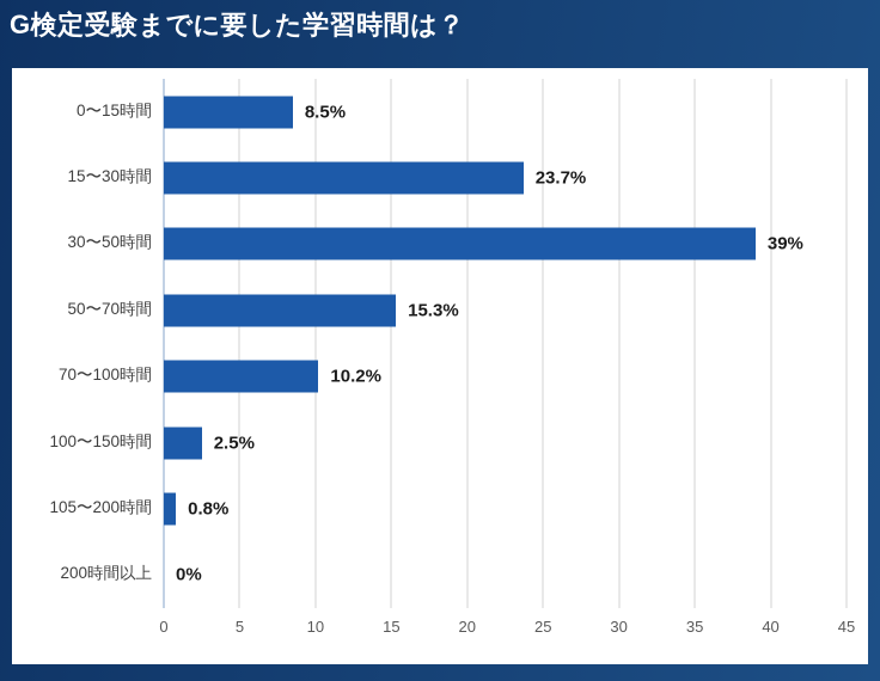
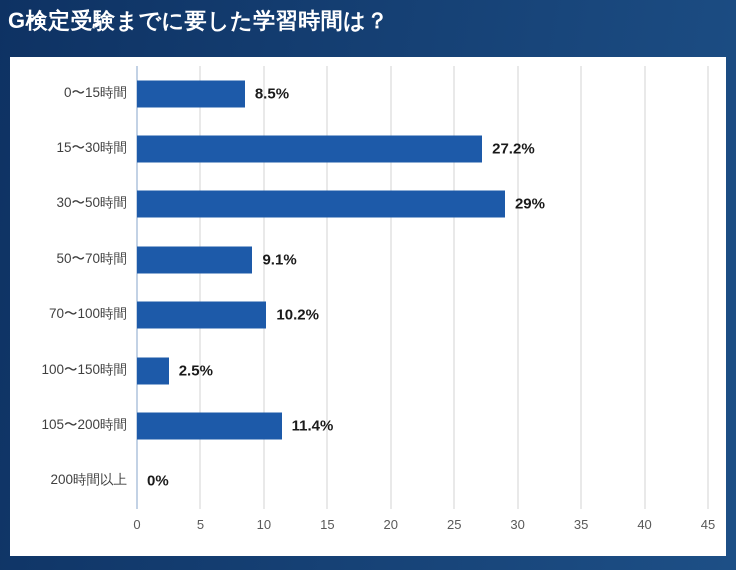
15〜30時間: 23.7% -> 27.2%
30〜50時間: 39% -> 29%
50〜70時間: 15.3% -> 9.1%
105〜200時間: 0.8% -> 11.4%
